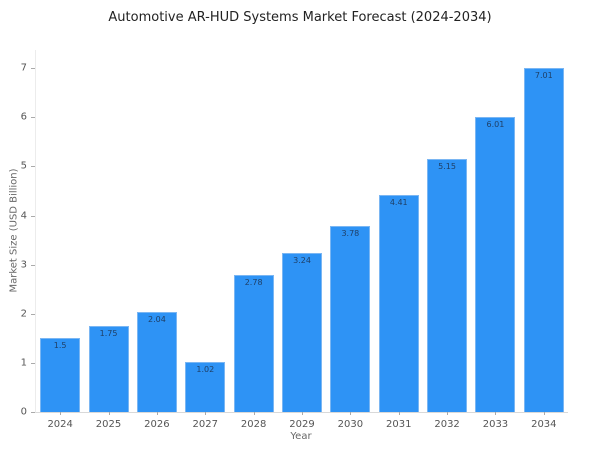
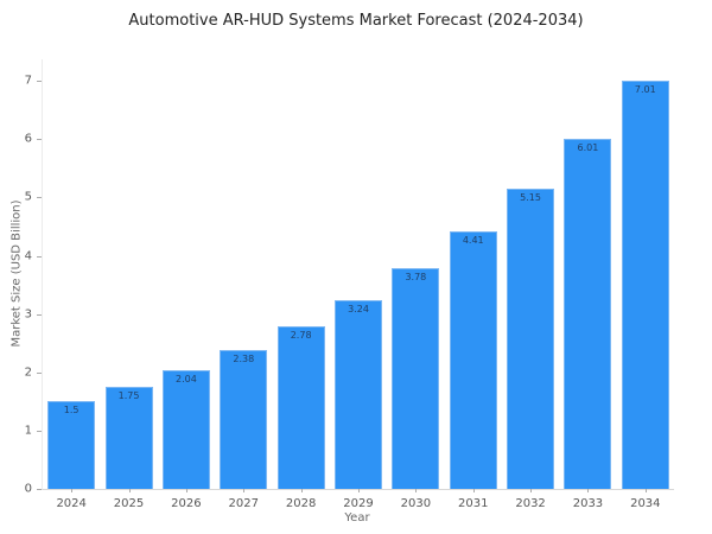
2027: 1.02 -> 2.38
